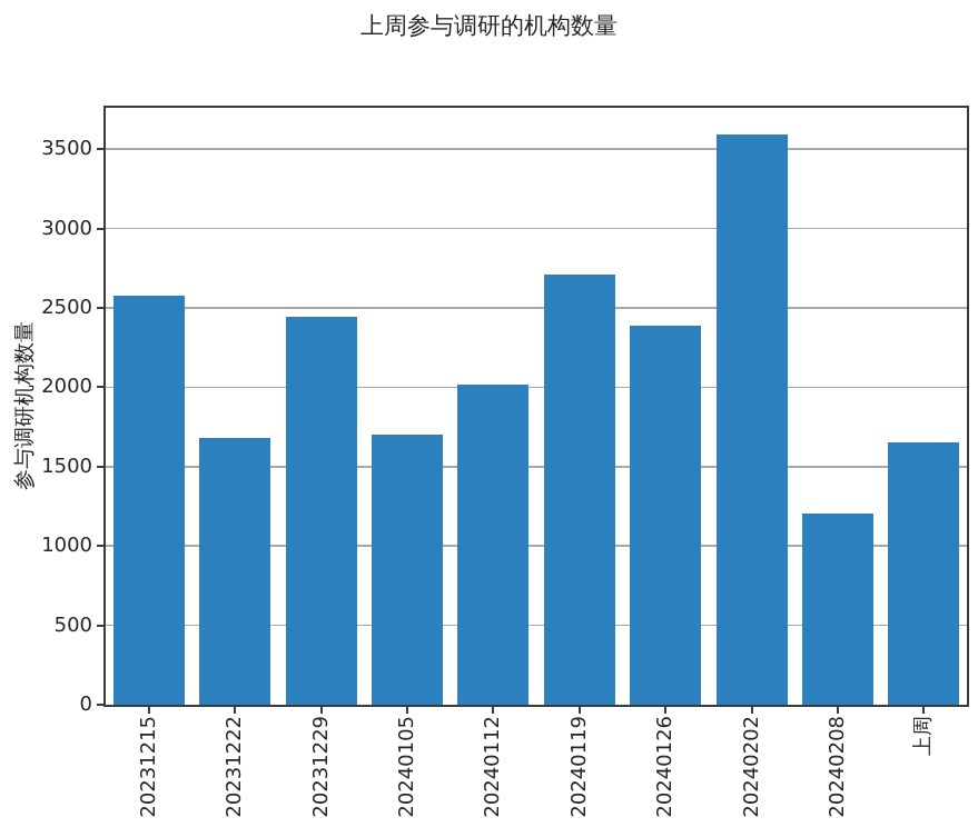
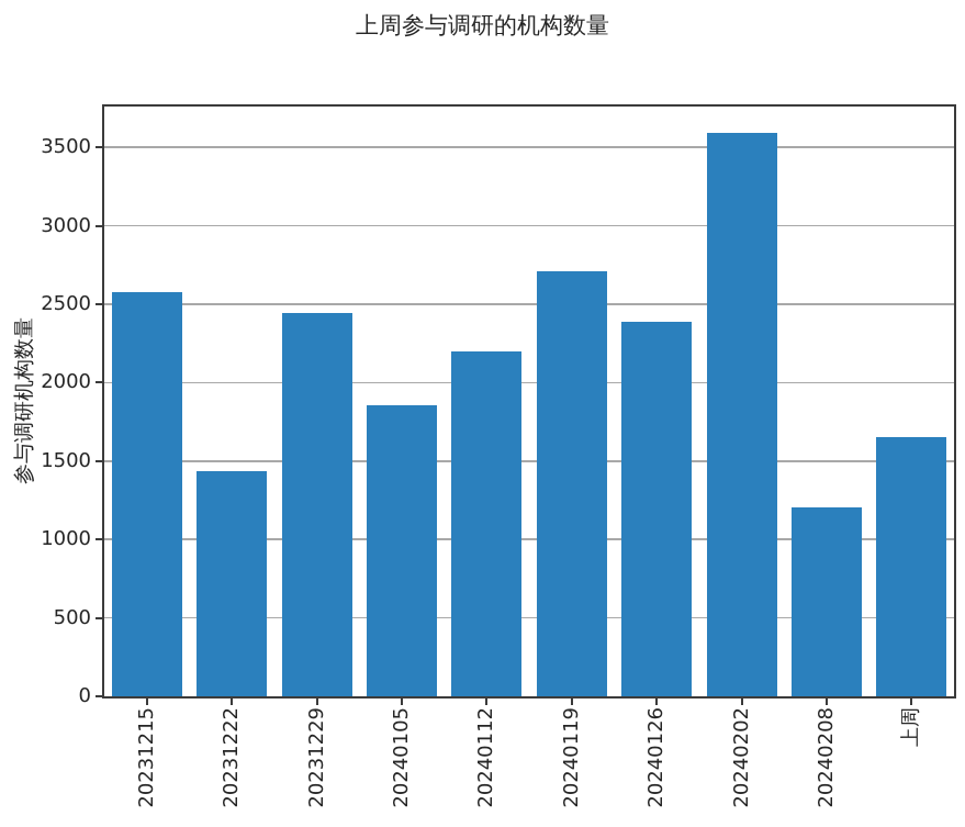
20231222: 1680 -> 1440
20240105: 1700 -> 1860
20240112: 2020 -> 2200
